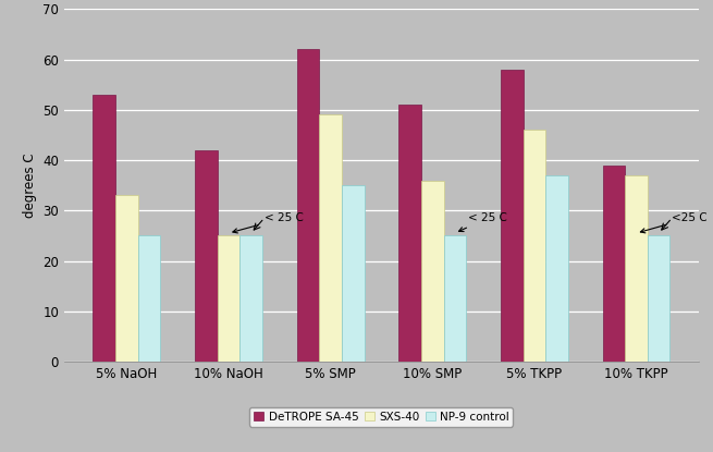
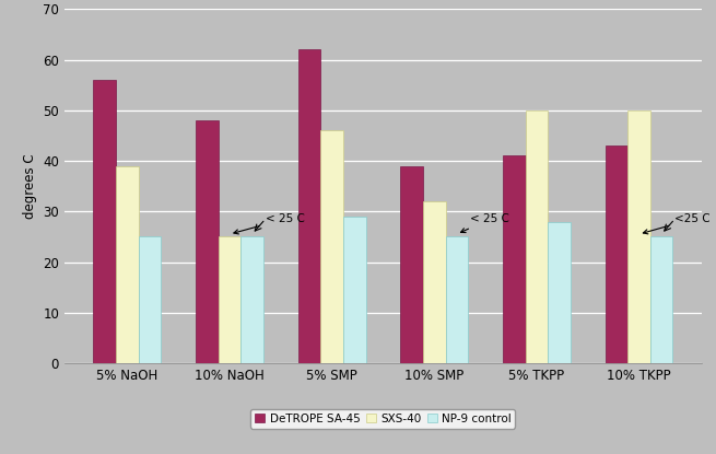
DeTROPE SA-45/5% NaOH: 53 -> 56
SXS-40/5% NaOH: 33 -> 39
DeTROPE SA-45/10% NaOH: 42 -> 48
SXS-40/5% SMP: 49 -> 46
NP-9 control/5% SMP: 35 -> 29
DeTROPE SA-45/10% SMP: 51 -> 39
SXS-40/10% SMP: 36 -> 32
DeTROPE SA-45/5% TKPP: 58 -> 41
SXS-40/5% TKPP: 46 -> 50
NP-9 control/5% TKPP: 37 -> 28
DeTROPE SA-45/10% TKPP: 39 -> 43
SXS-40/10% TKPP: 37 -> 50
